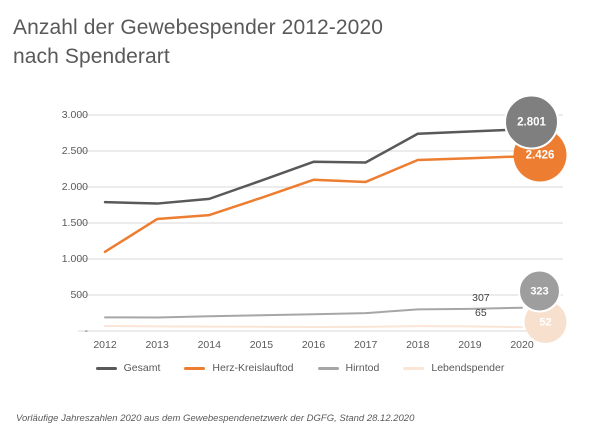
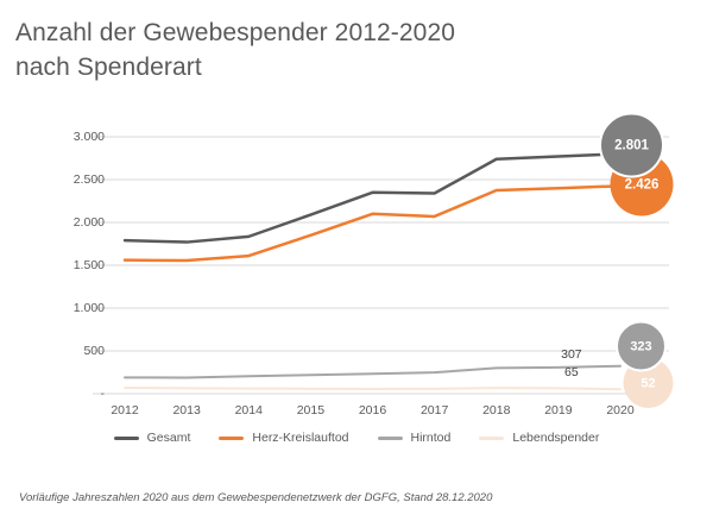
Herz-Kreislauftod/2012: 1100 -> 1600
